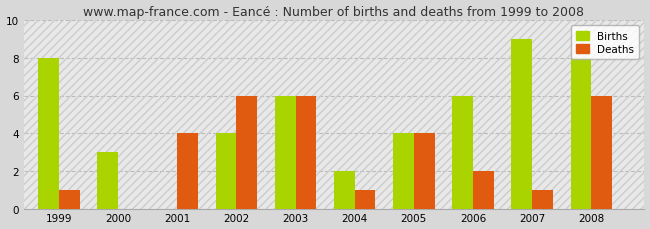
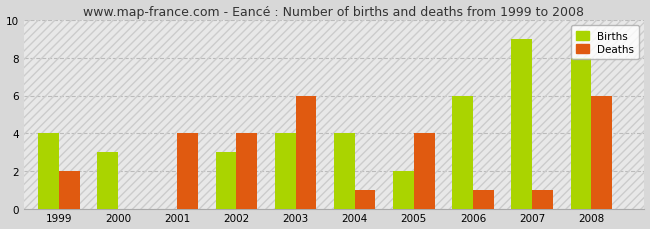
Births/1999: 8 -> 4
Deaths/1999: 1 -> 2
Births/2002: 4 -> 3
Deaths/2002: 6 -> 4
Births/2003: 6 -> 4
Births/2004: 2 -> 4
Births/2005: 4 -> 2
Deaths/2006: 2 -> 1
